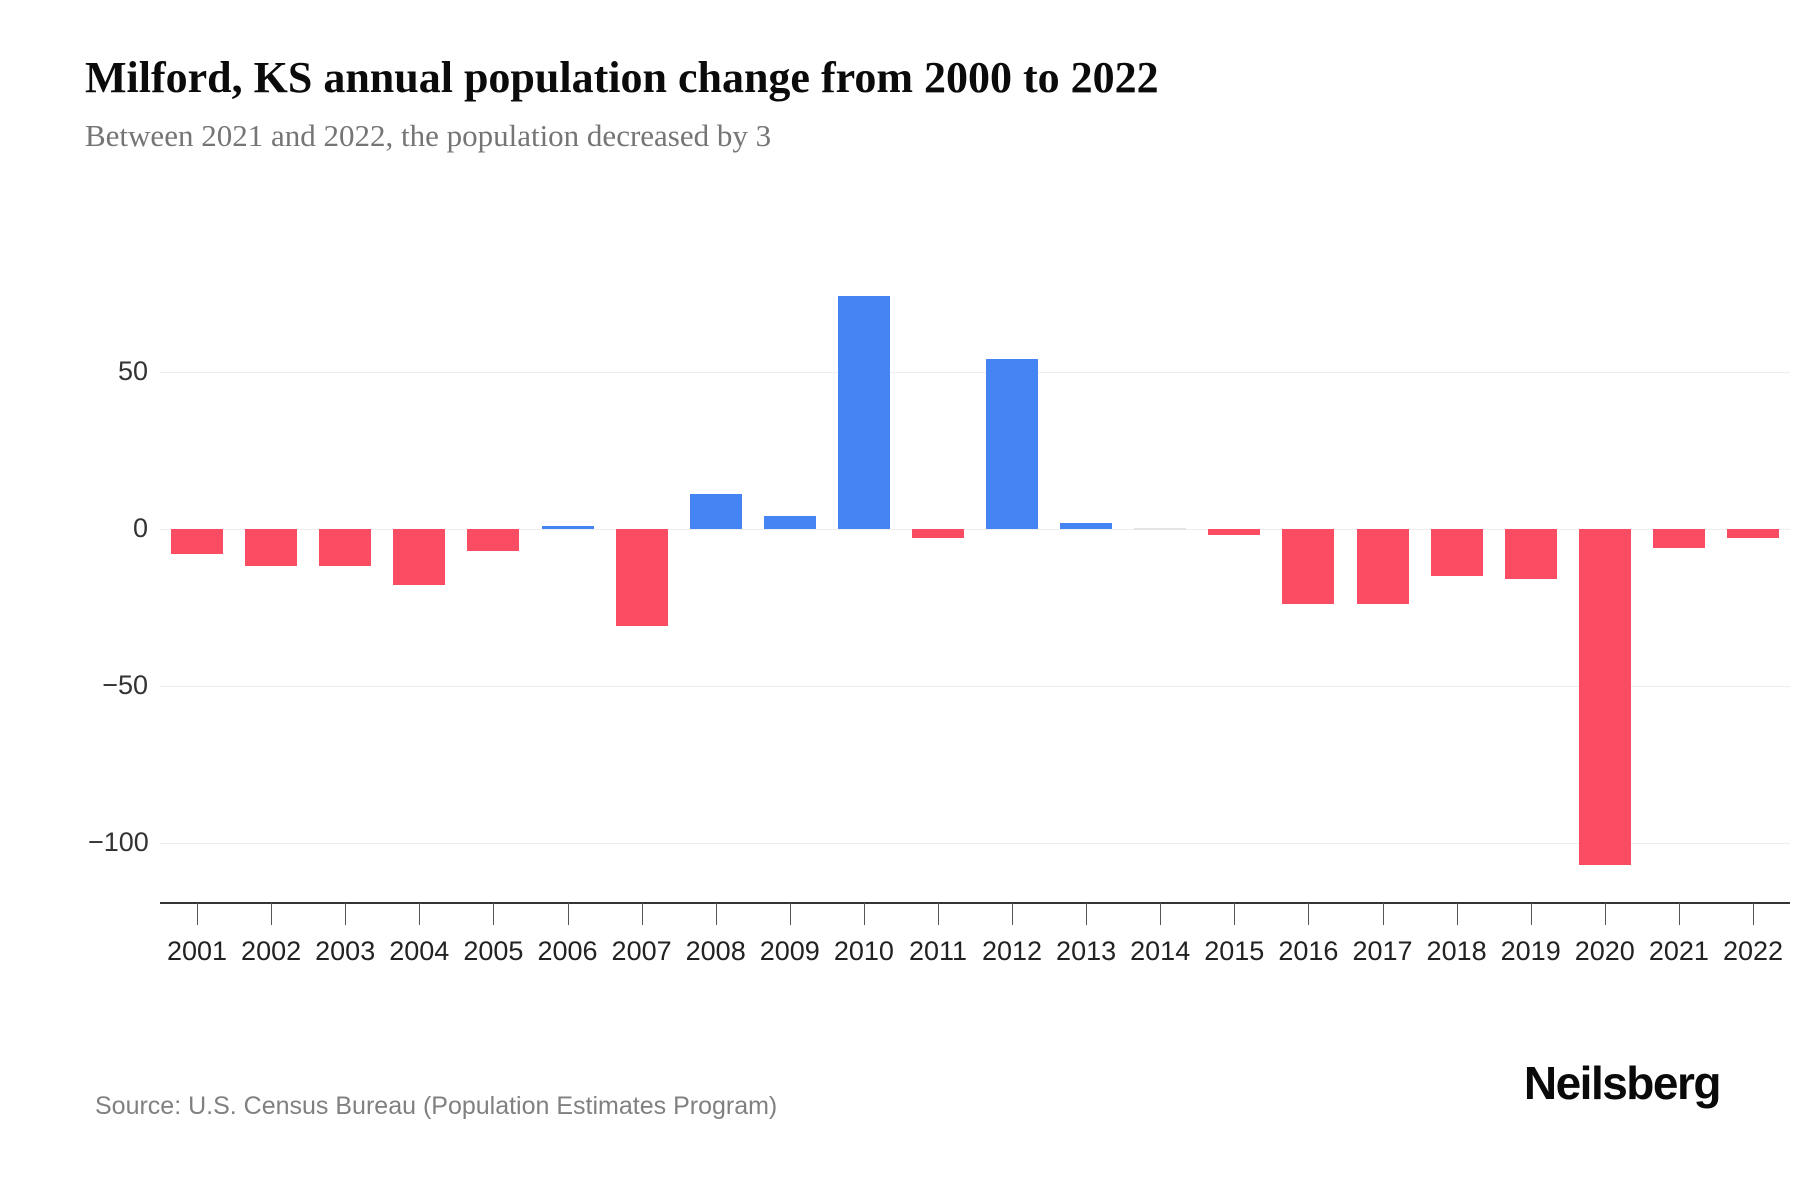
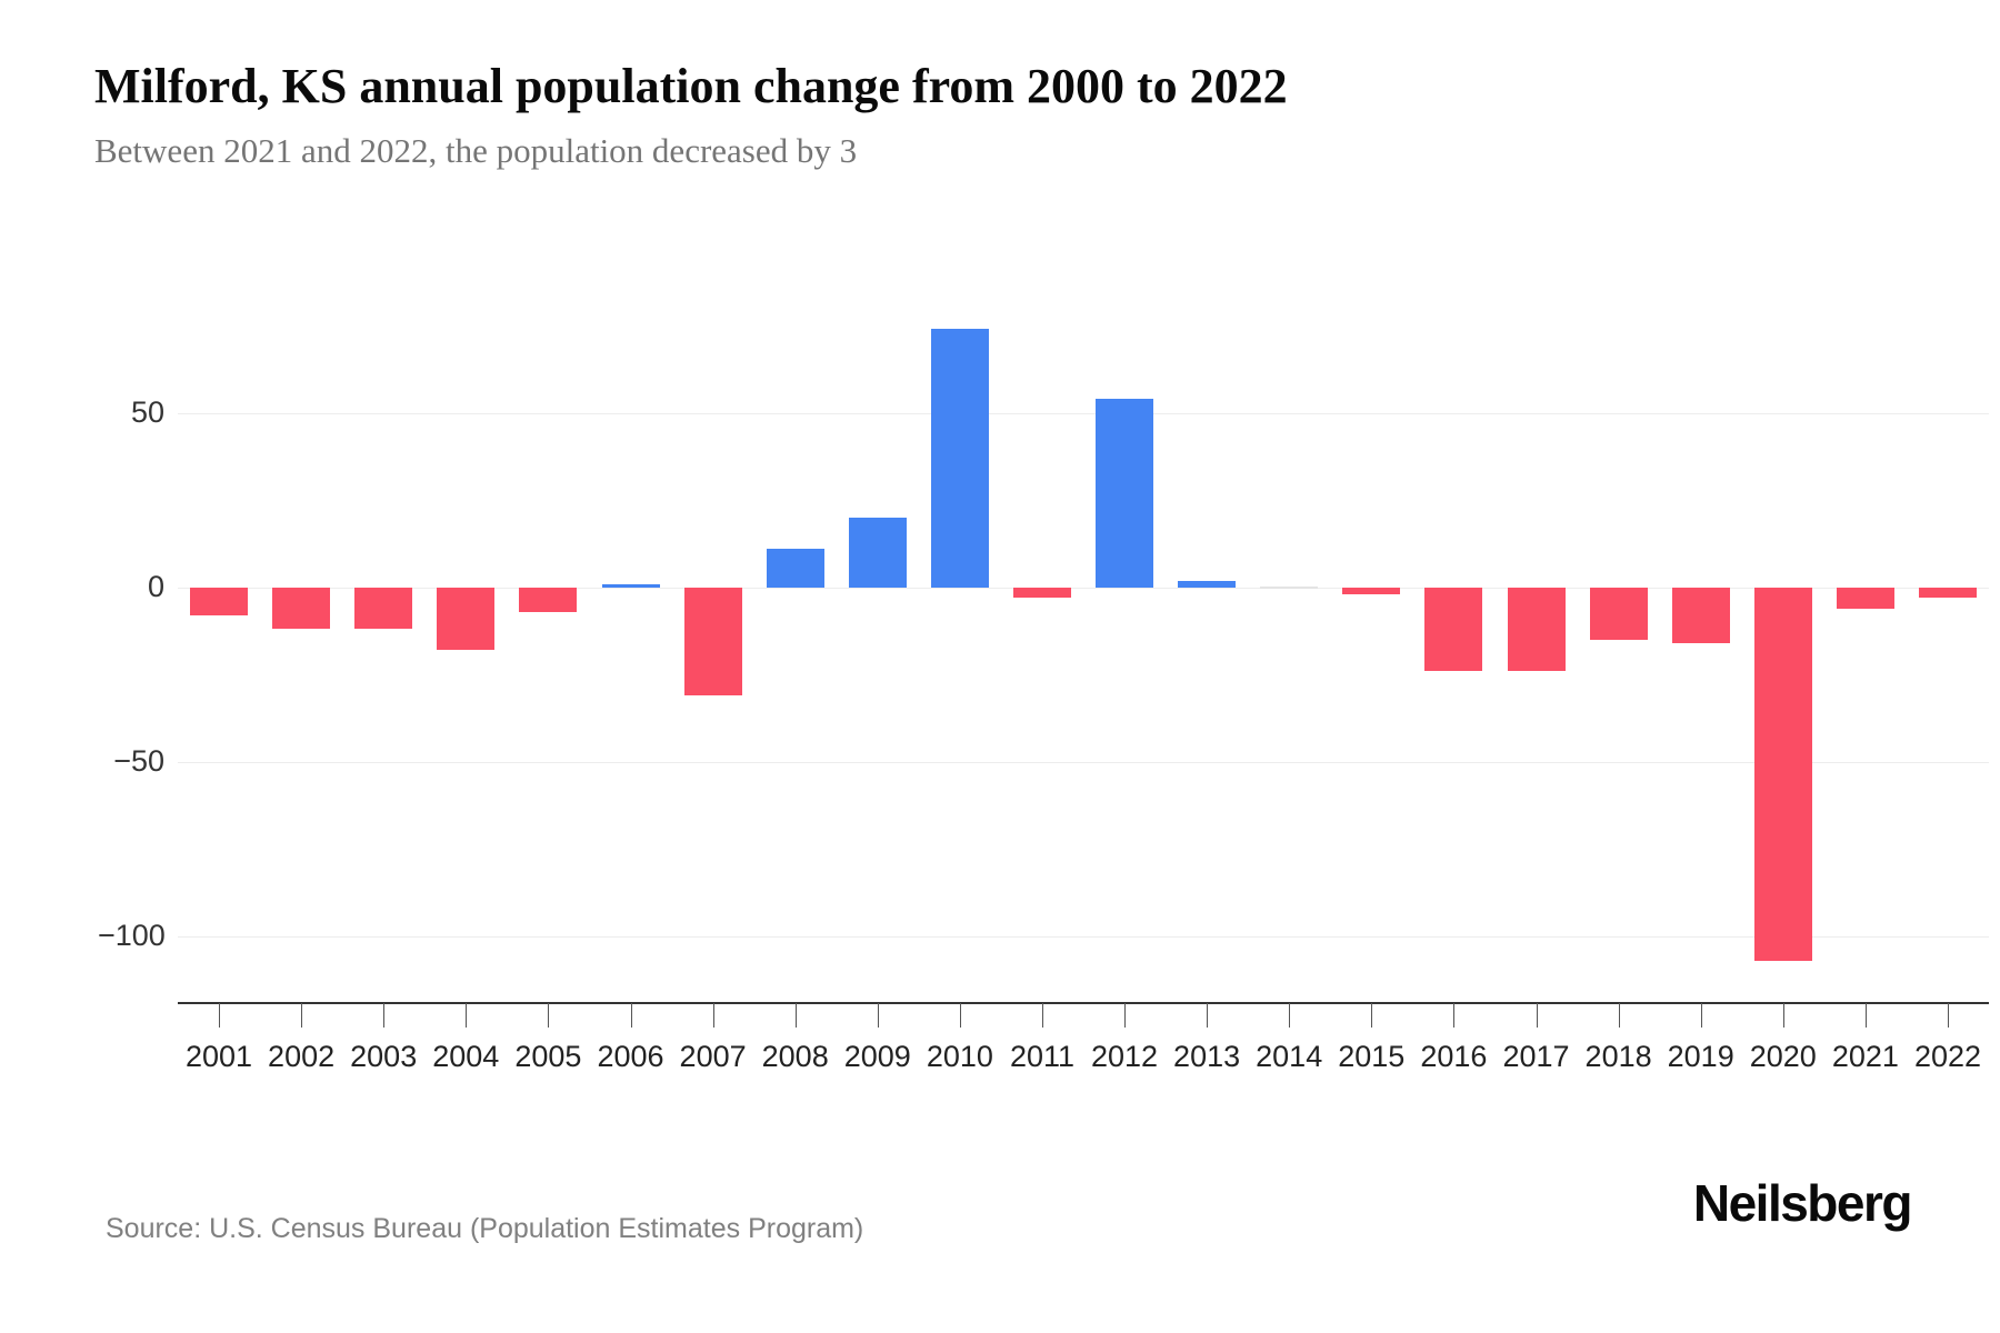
2009: 4 -> 20
